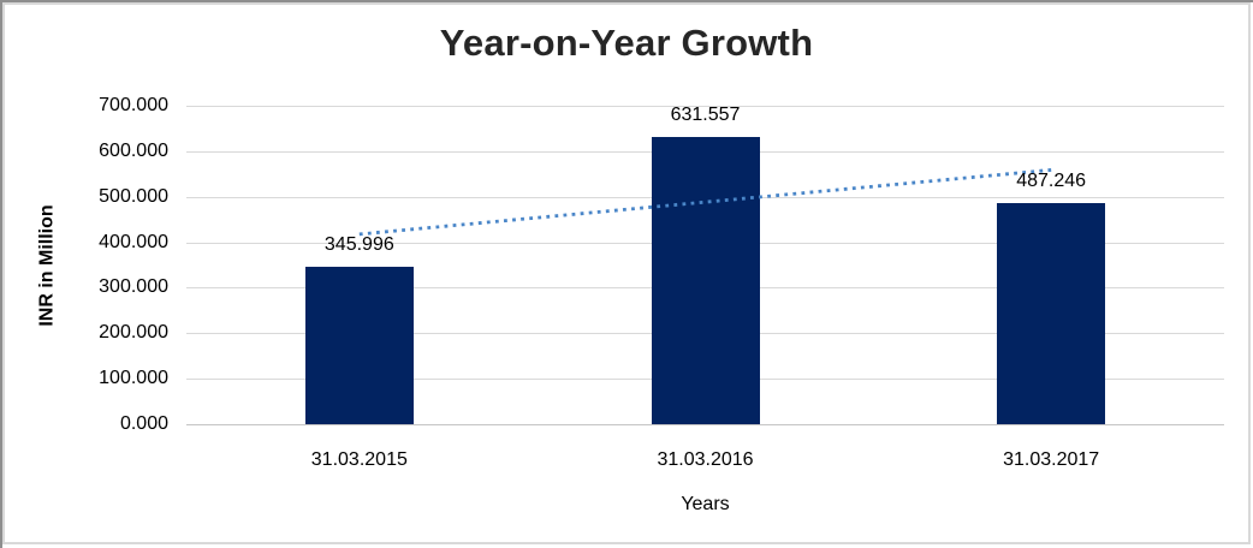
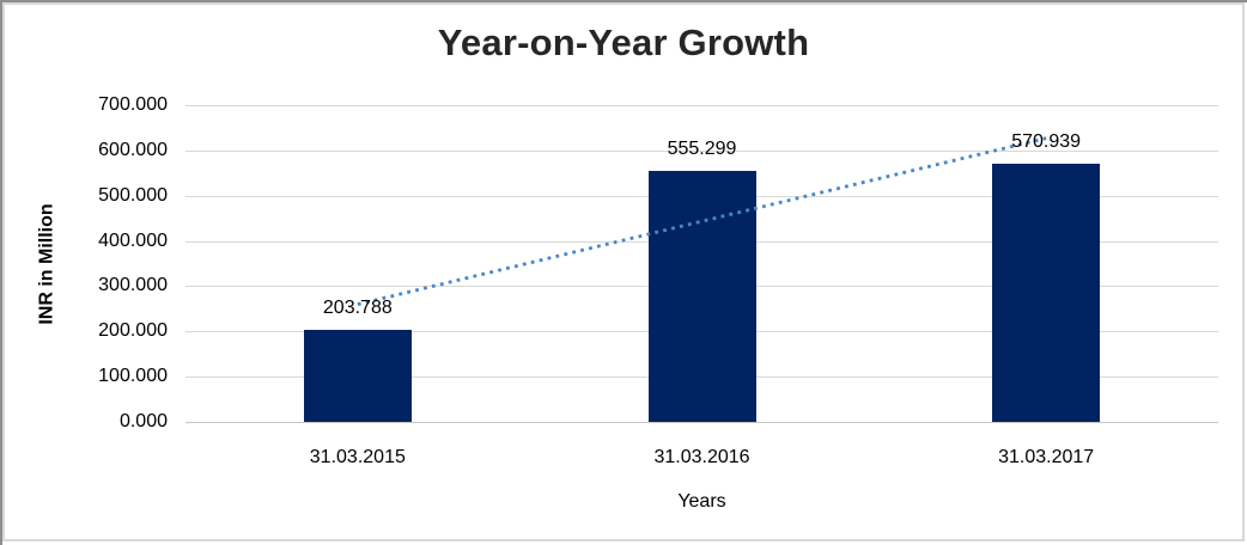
31.03.2015: 345.996 -> 203.788
31.03.2016: 631.557 -> 555.299
31.03.2017: 487.246 -> 570.939
